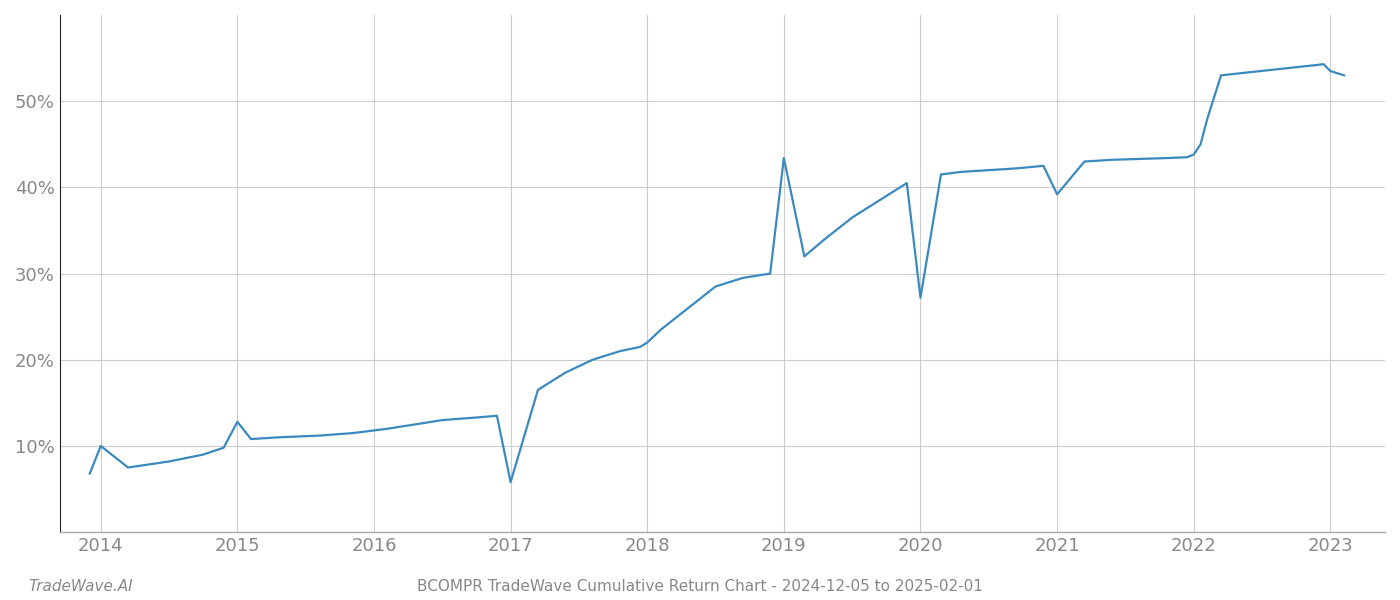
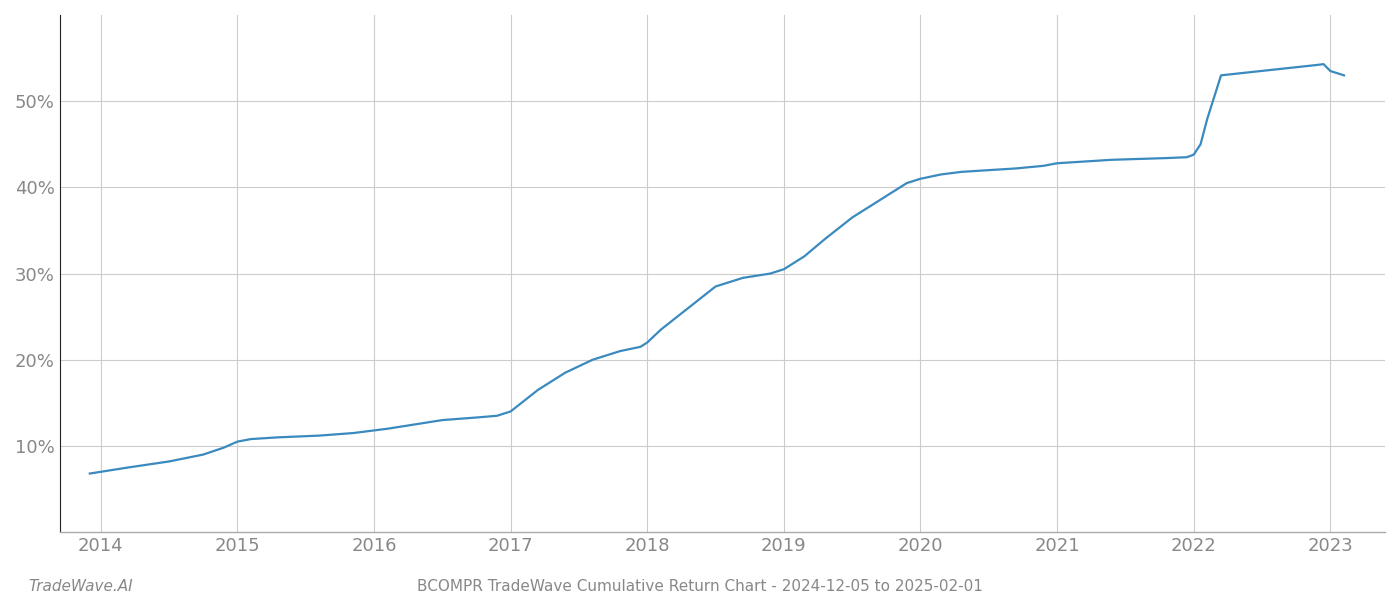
2014: 10.0% -> 7.0%
2015: 12.8% -> 10.5%
2017: 5.8% -> 14.0%
2019: 43.4% -> 30.5%
2020: 27.2% -> 41.0%
2021: 39.2% -> 42.8%
